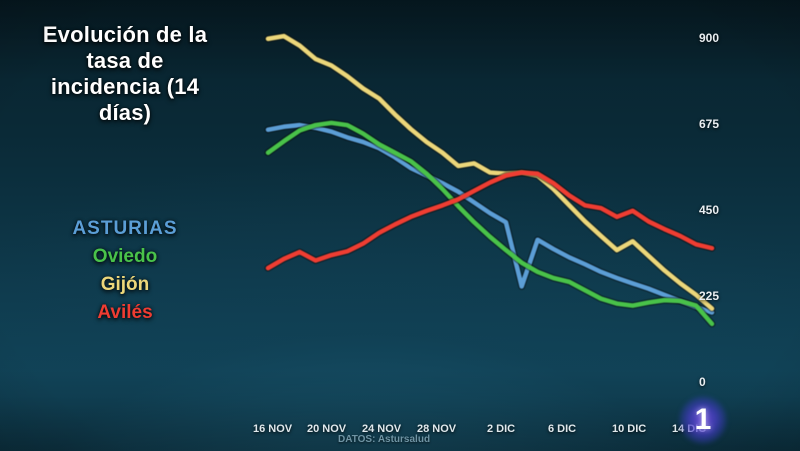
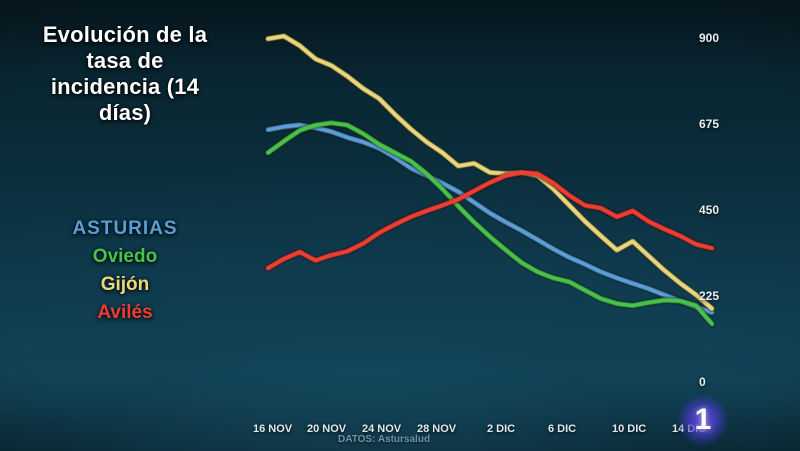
ASTURIAS/2 DIC: 250 -> 400
